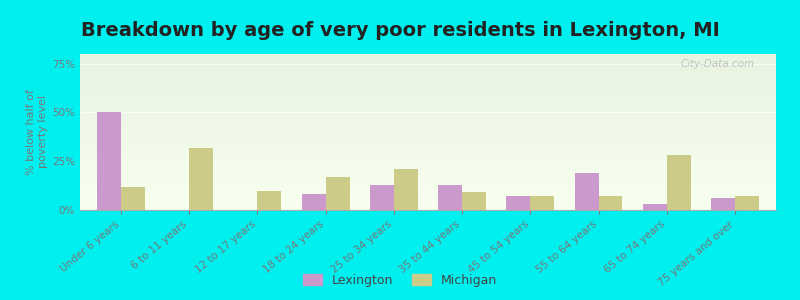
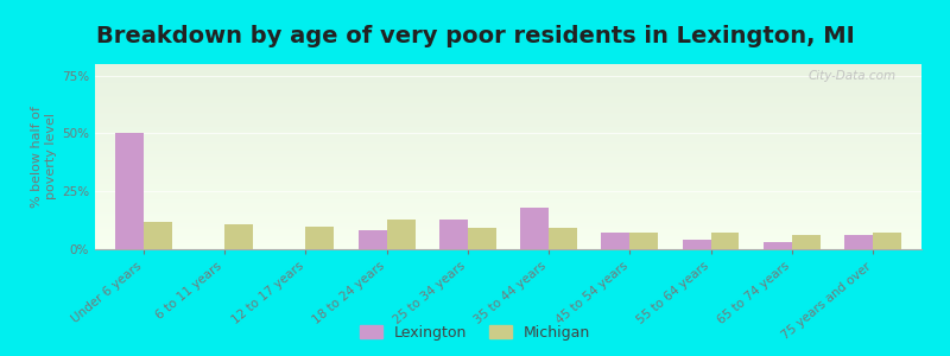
Michigan/6 to 11 years: 32% -> 11%
Michigan/18 to 24 years: 17% -> 13%
Michigan/25 to 34 years: 21% -> 9%
Lexington/35 to 44 years: 13% -> 18%
Lexington/55 to 64 years: 19% -> 4%
Michigan/65 to 74 years: 28% -> 6%
